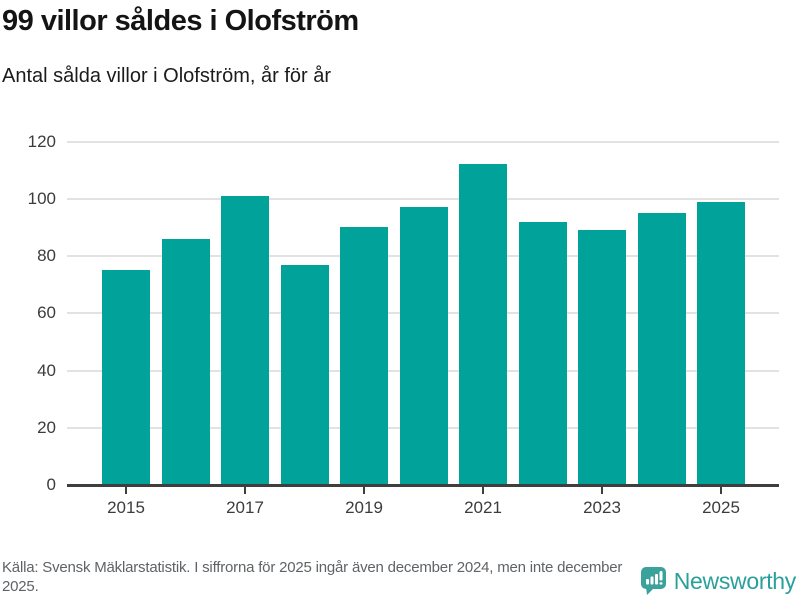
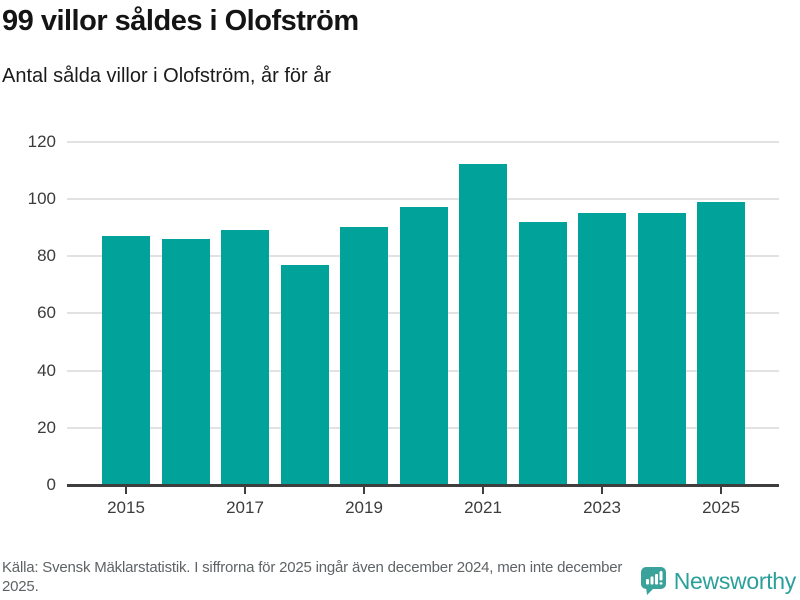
2015: 75 -> 87
2017: 101 -> 89
2023: 89 -> 95
